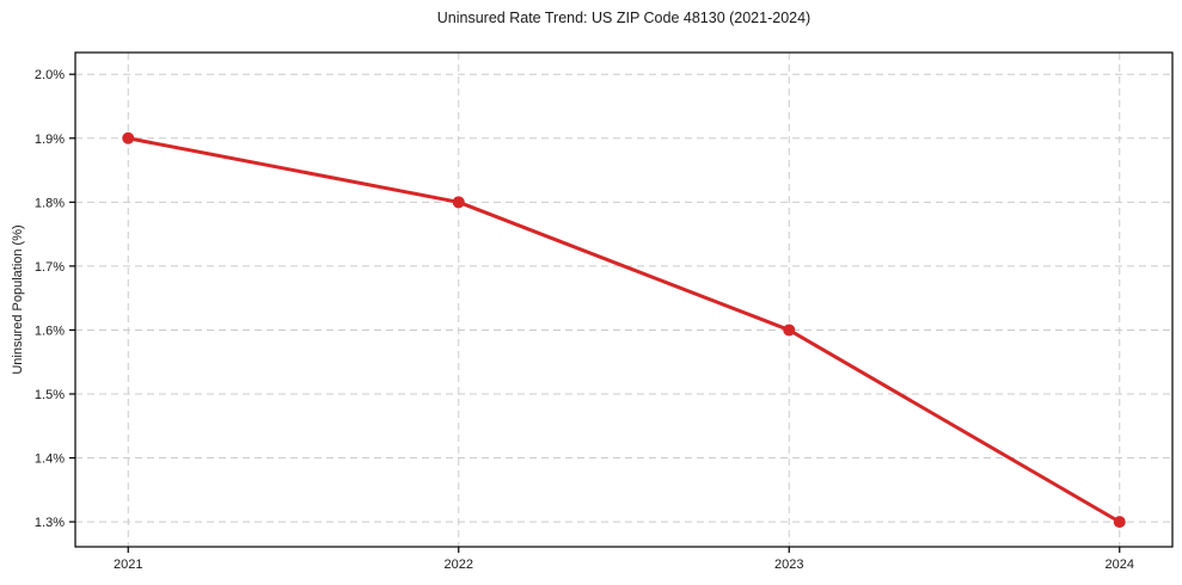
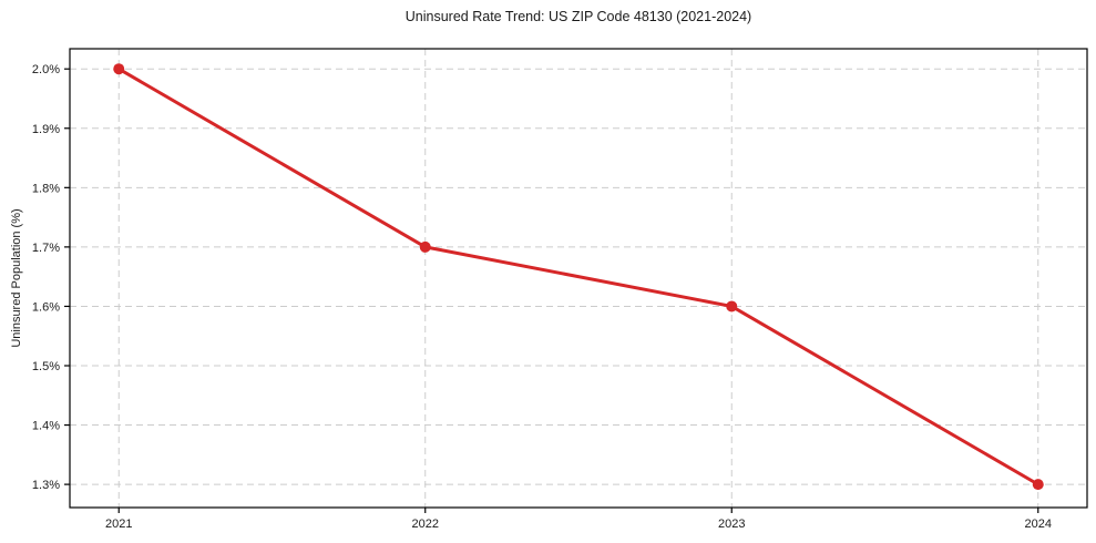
2021: 1.9% -> 2.0%
2022: 1.8% -> 1.7%
